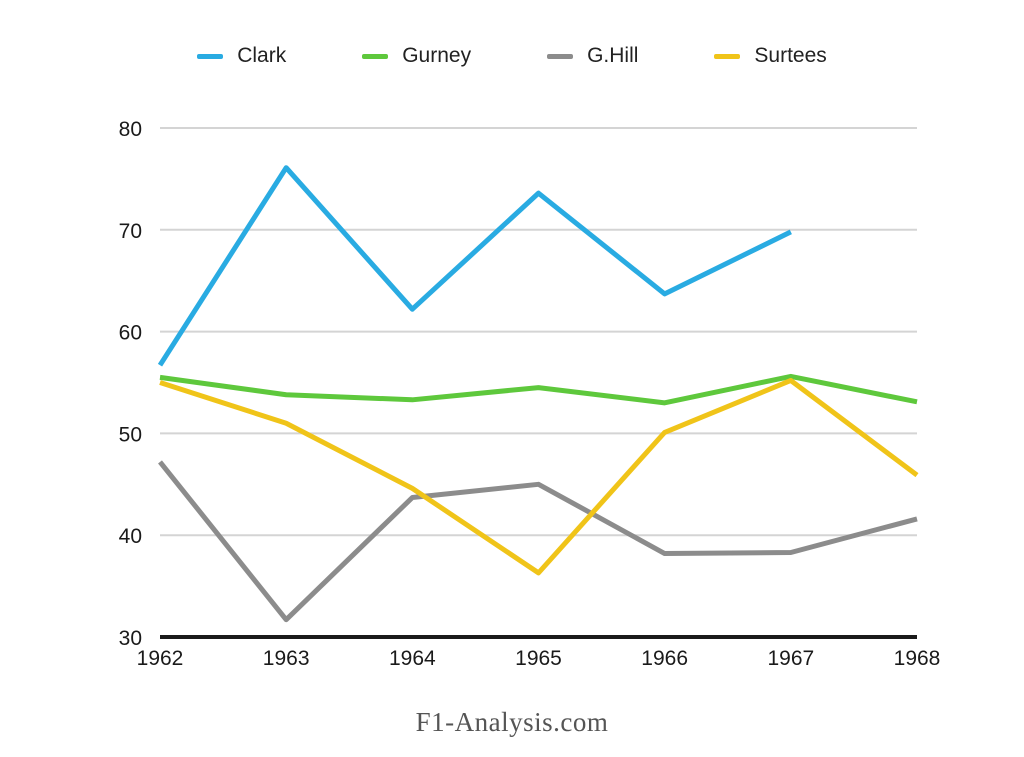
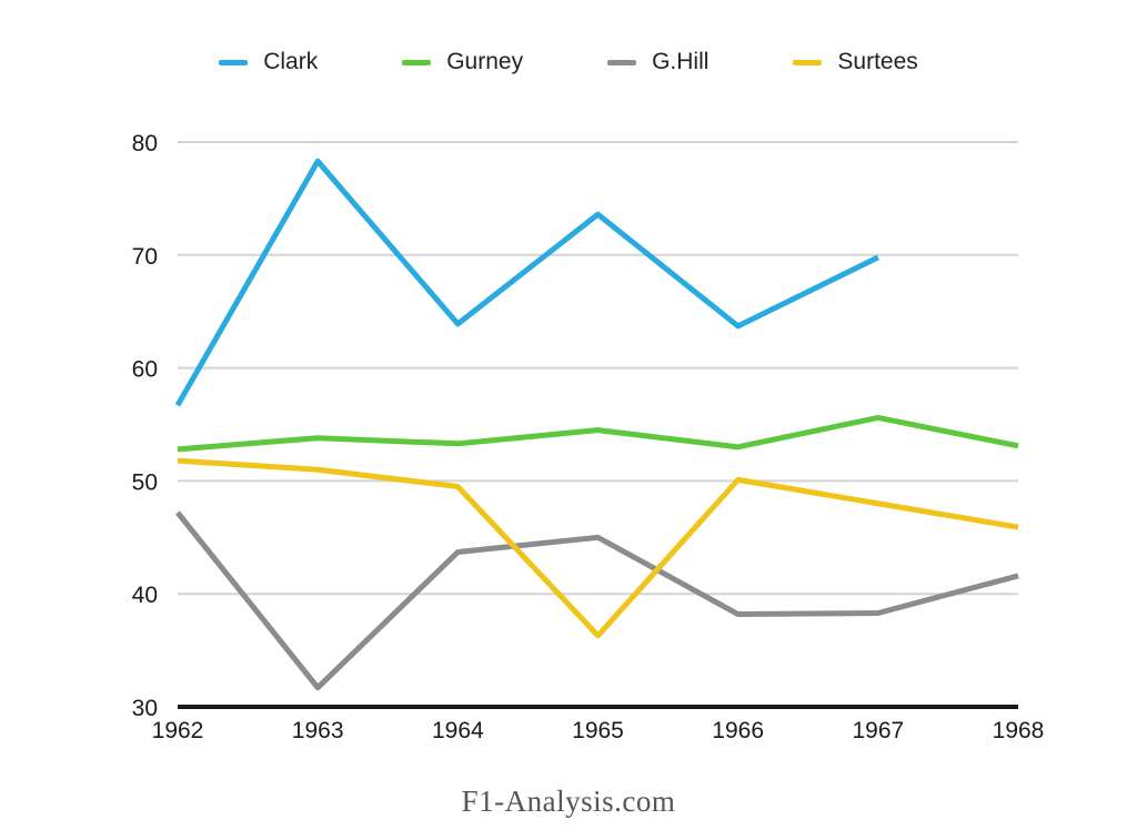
Gurney/1962: 55.5 -> 52.8
Surtees/1962: 55.0 -> 51.8
Clark/1963: 76.1 -> 78.3
Clark/1964: 62.2 -> 63.9
Surtees/1964: 44.6 -> 49.5
Surtees/1967: 55.2 -> 48.0
